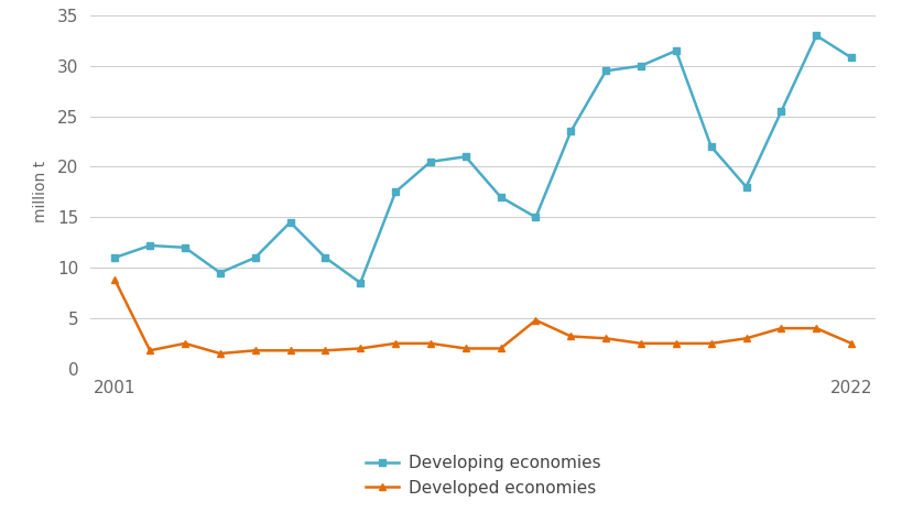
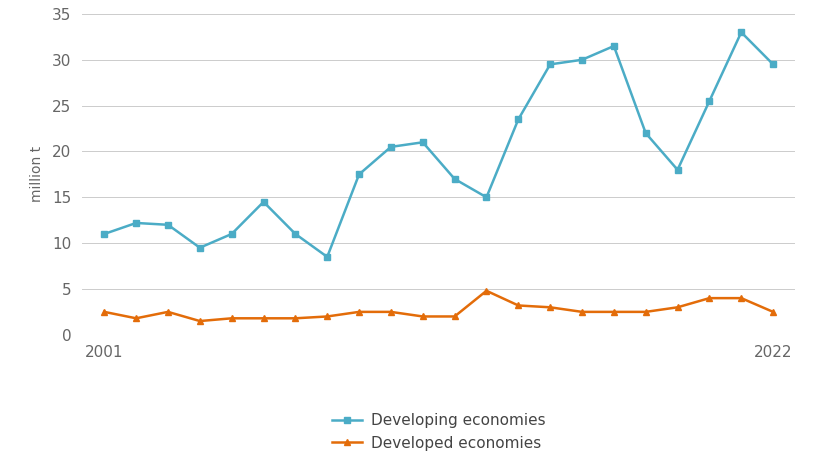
Developed economies/2001: 8.8 -> 2.5
Developing economies/2022: 30.8 -> 29.5
